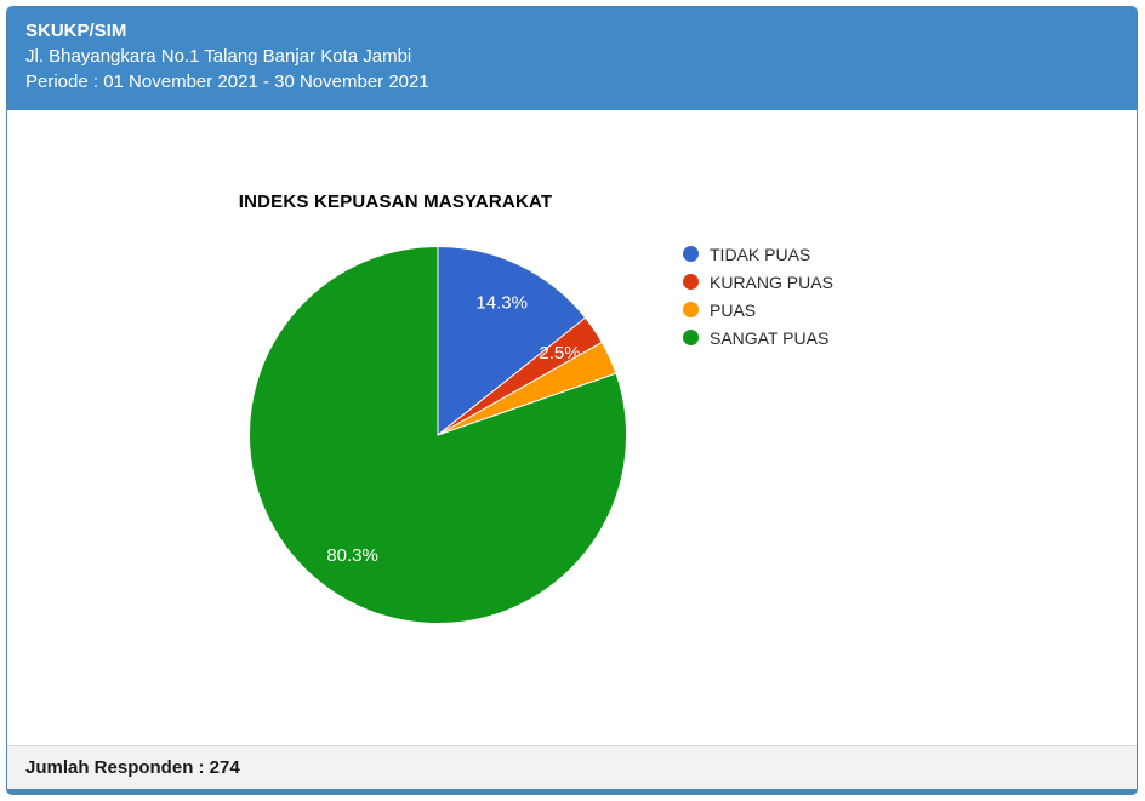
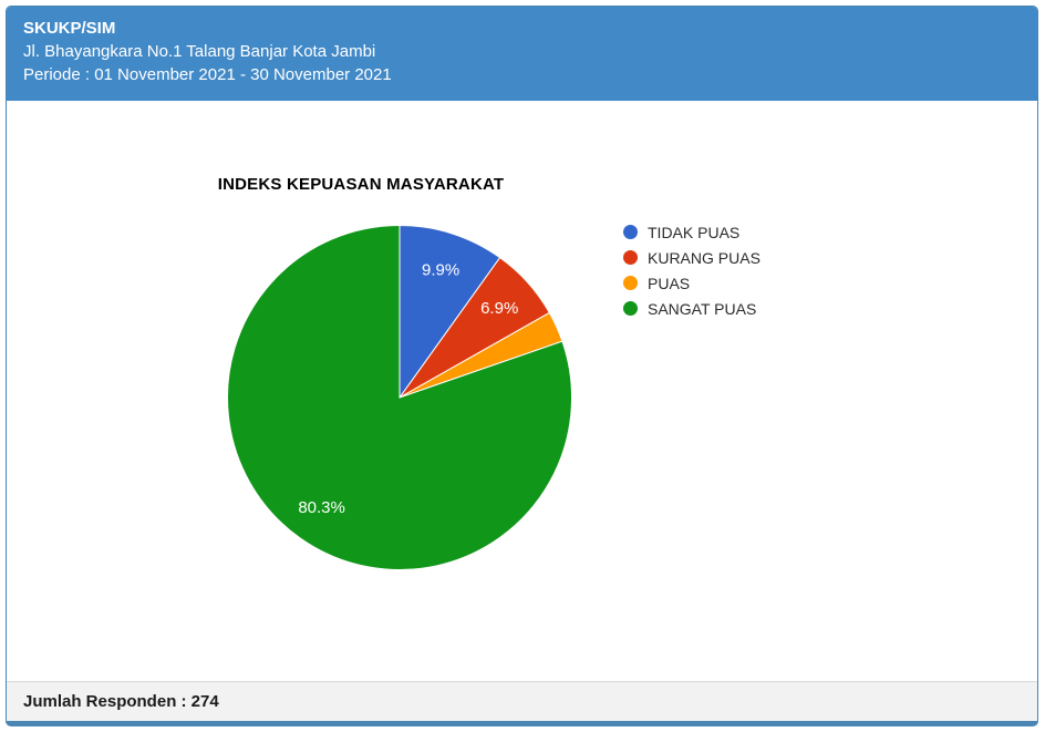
TIDAK PUAS: 14.3% -> 9.9%
KURANG PUAS: 2.5% -> 6.9%
